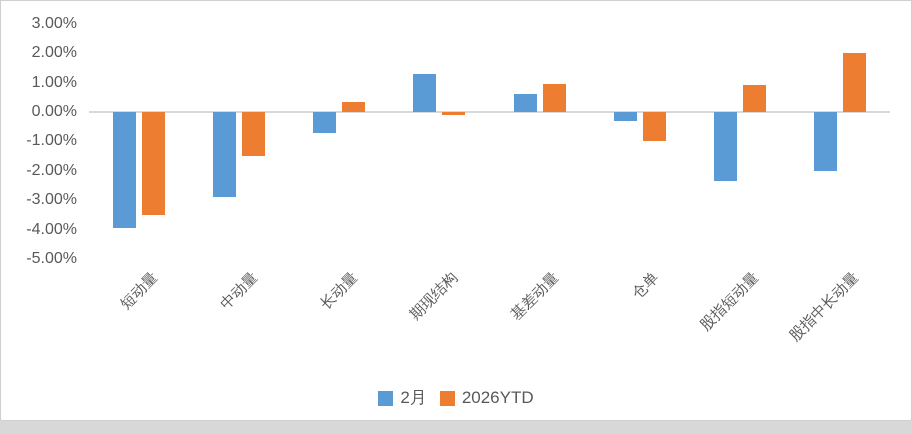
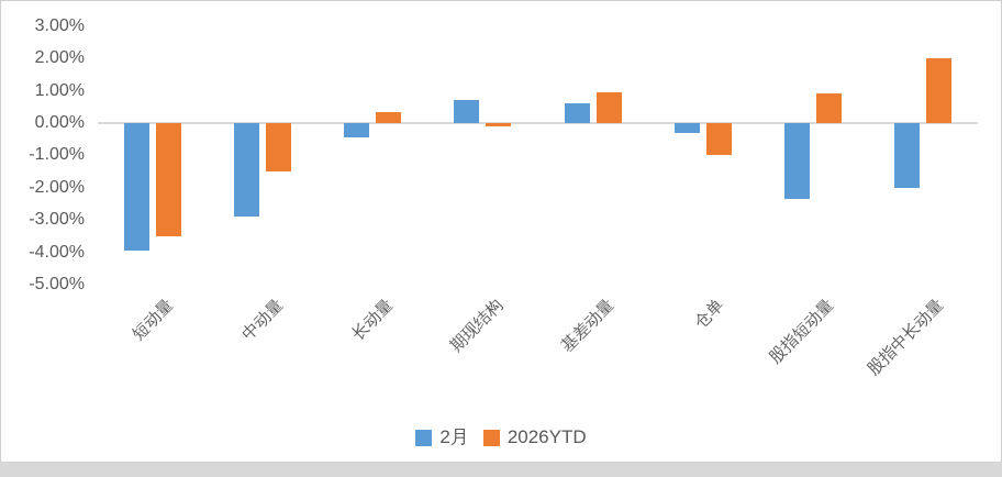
2月/长动量: -0.7% -> -0.5%
2月/期现结构: 1.3% -> 0.7%
